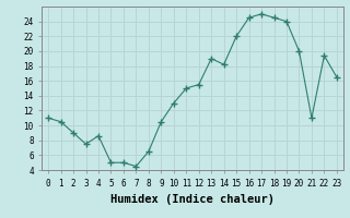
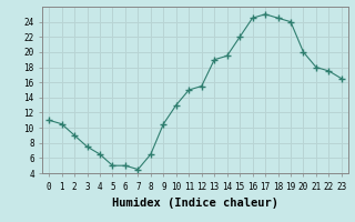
4: 8.6 -> 6.5
14: 18.2 -> 19.5
21: 11.0 -> 18.0
22: 19.4 -> 17.5
